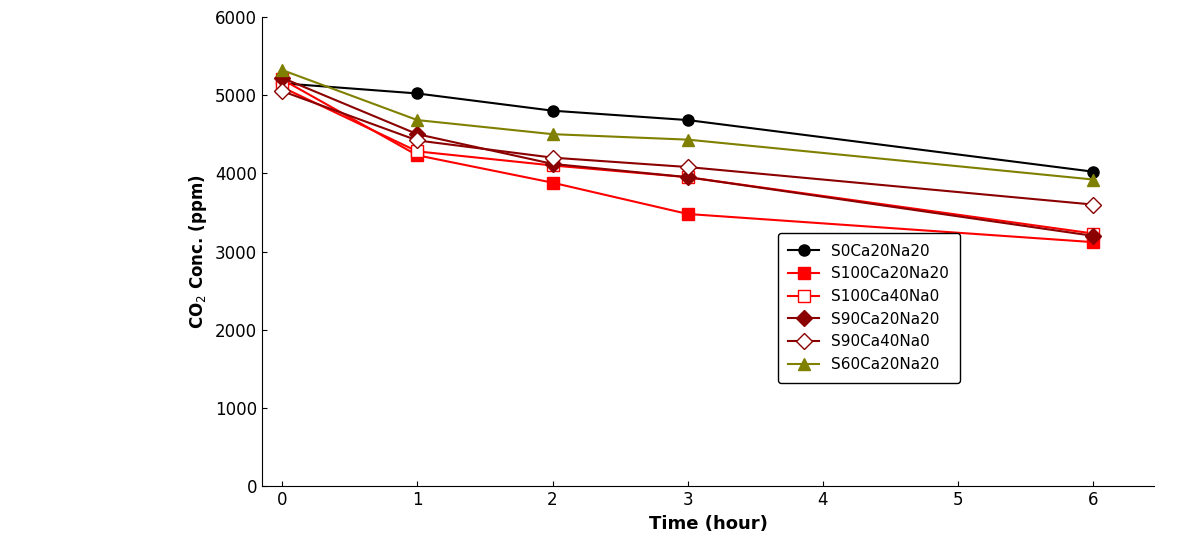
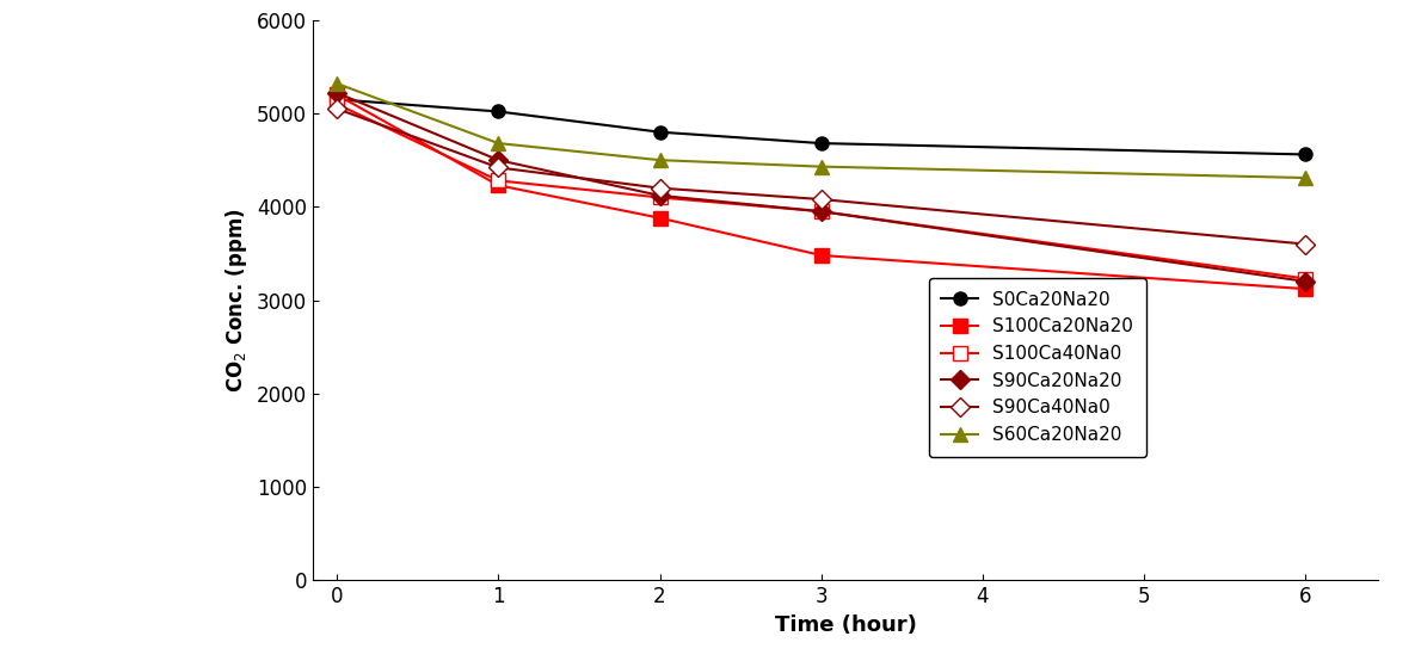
S0Ca20Na20/6: 4020 -> 4560
S60Ca20Na20/6: 3920 -> 4310
